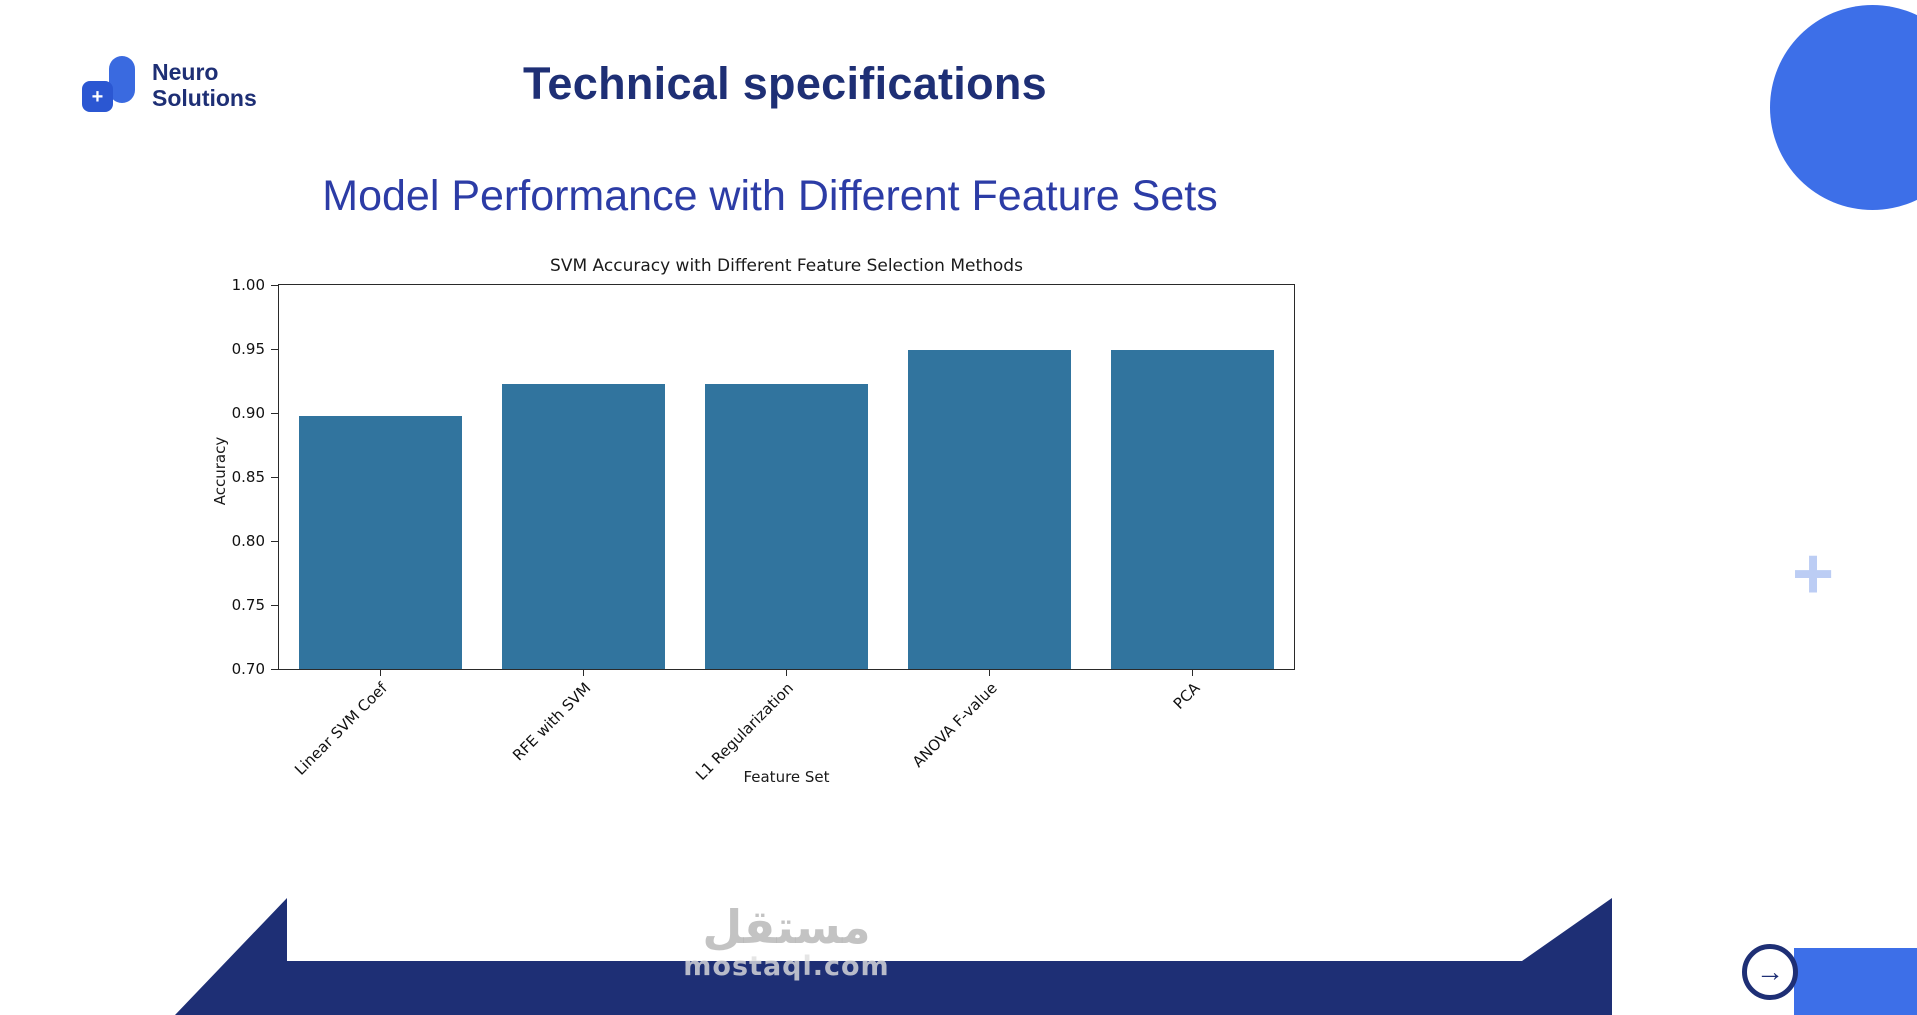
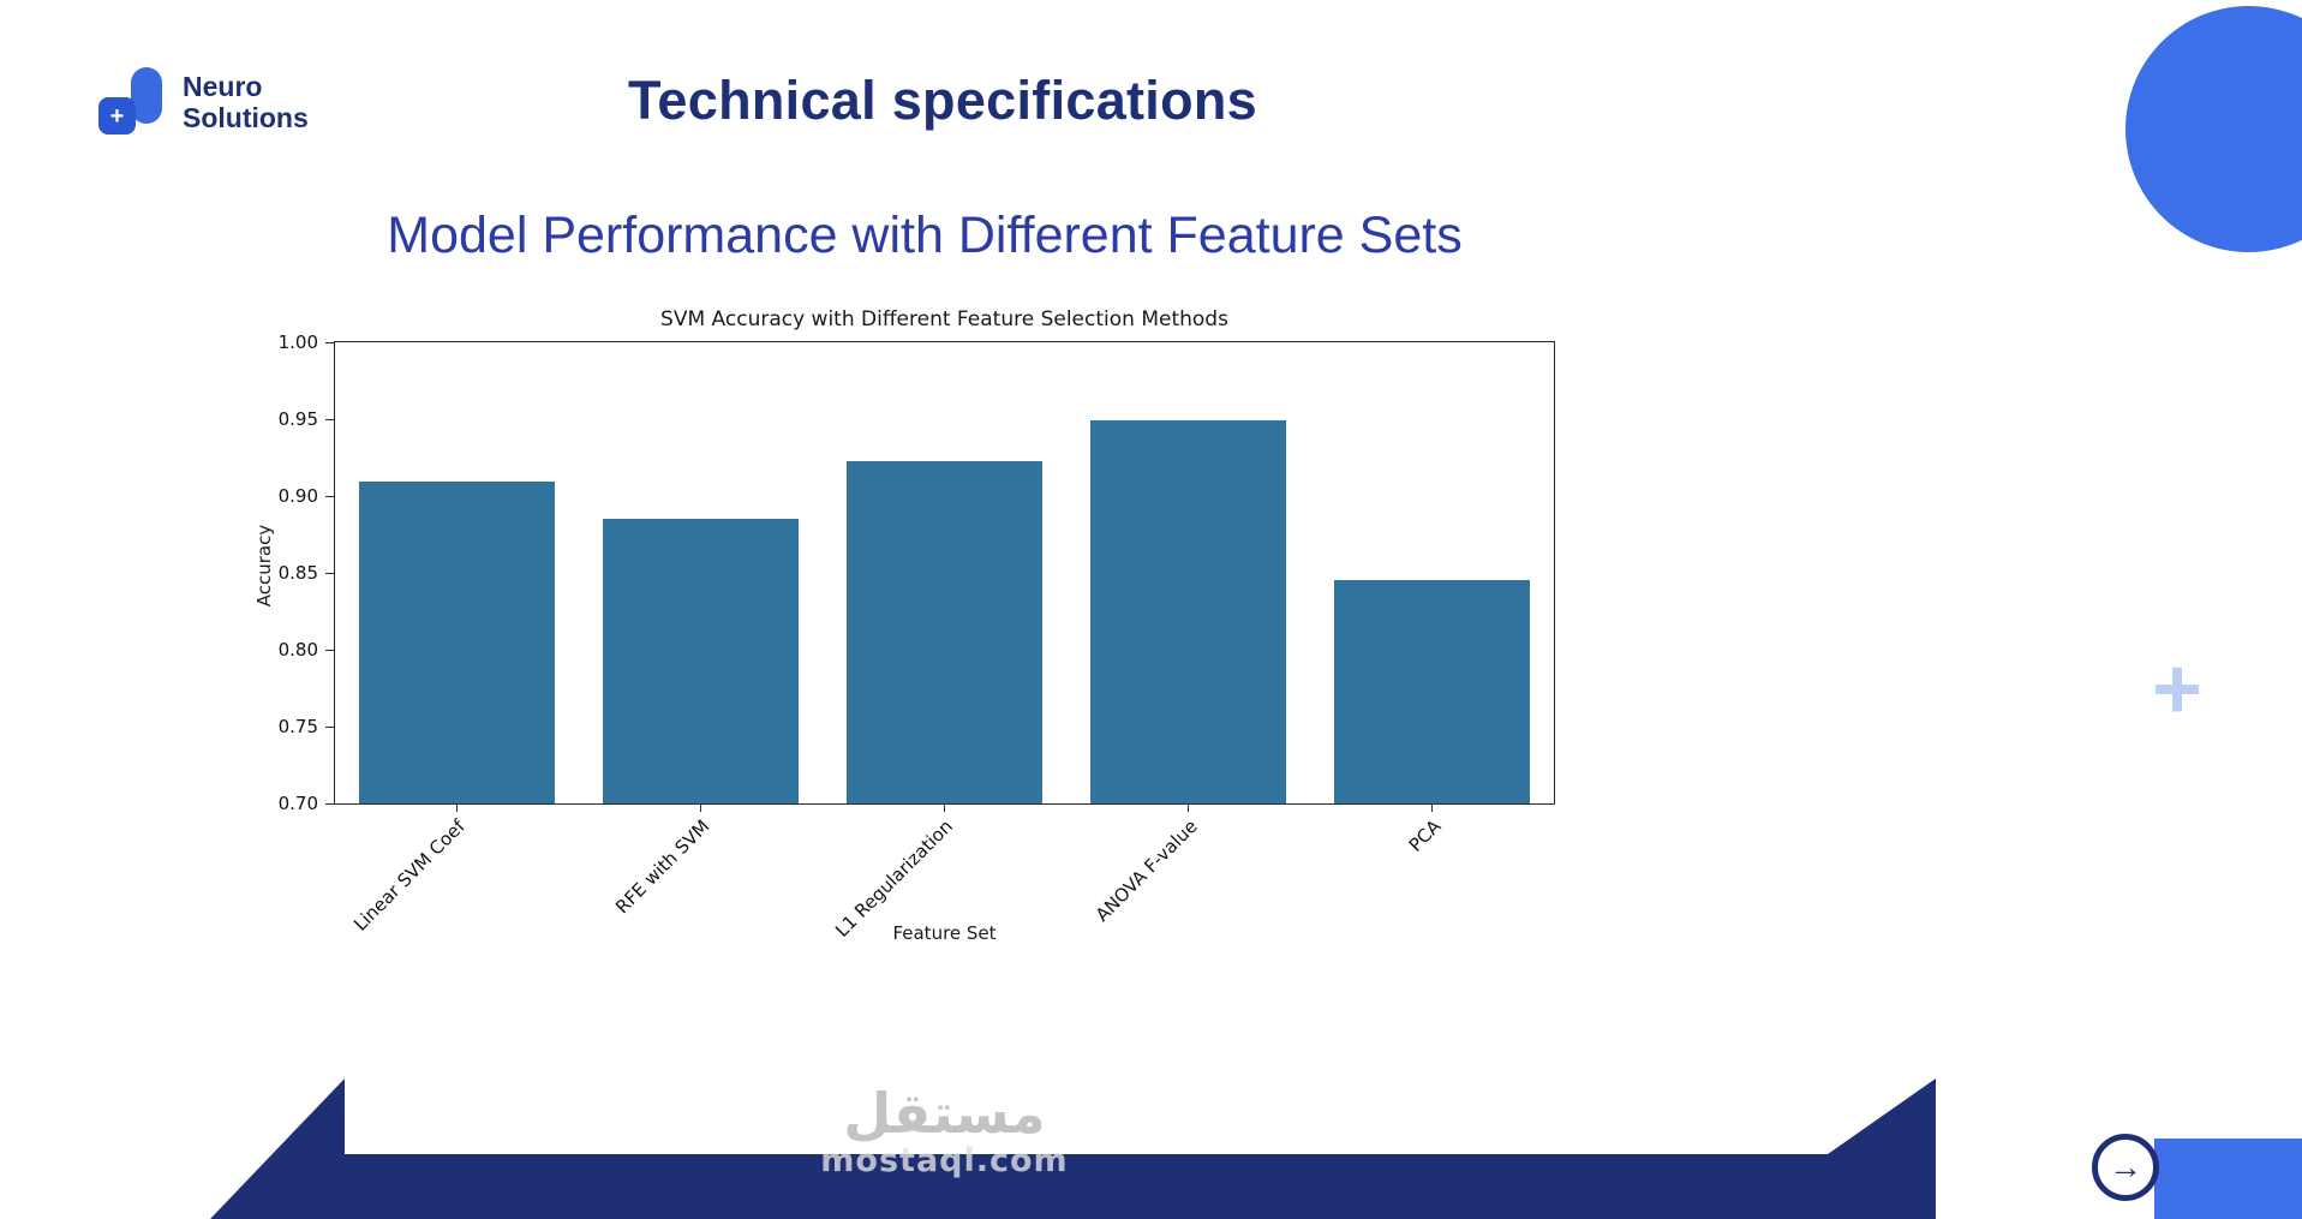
Linear SVM Coef: 0.898 -> 0.909
RFE with SVM: 0.923 -> 0.885
PCA: 0.949 -> 0.845
